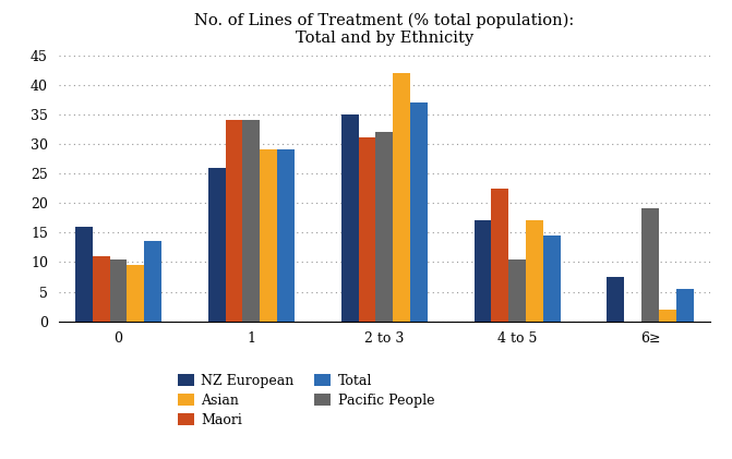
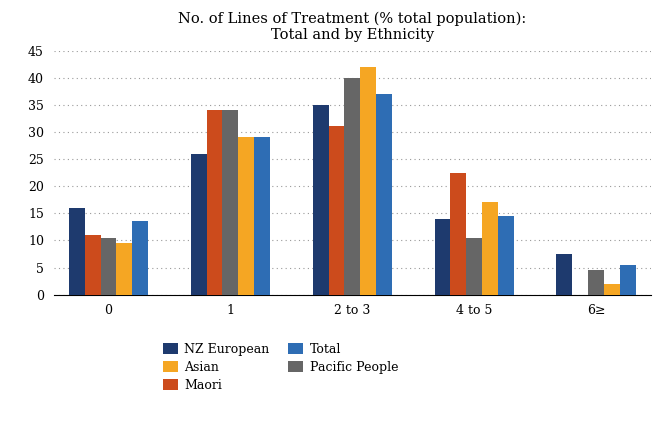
Pacific People/2 to 3: 32.0 -> 40.0
NZ European/4 to 5: 17.0 -> 14.0
Pacific People/6≥: 19.2 -> 4.5
